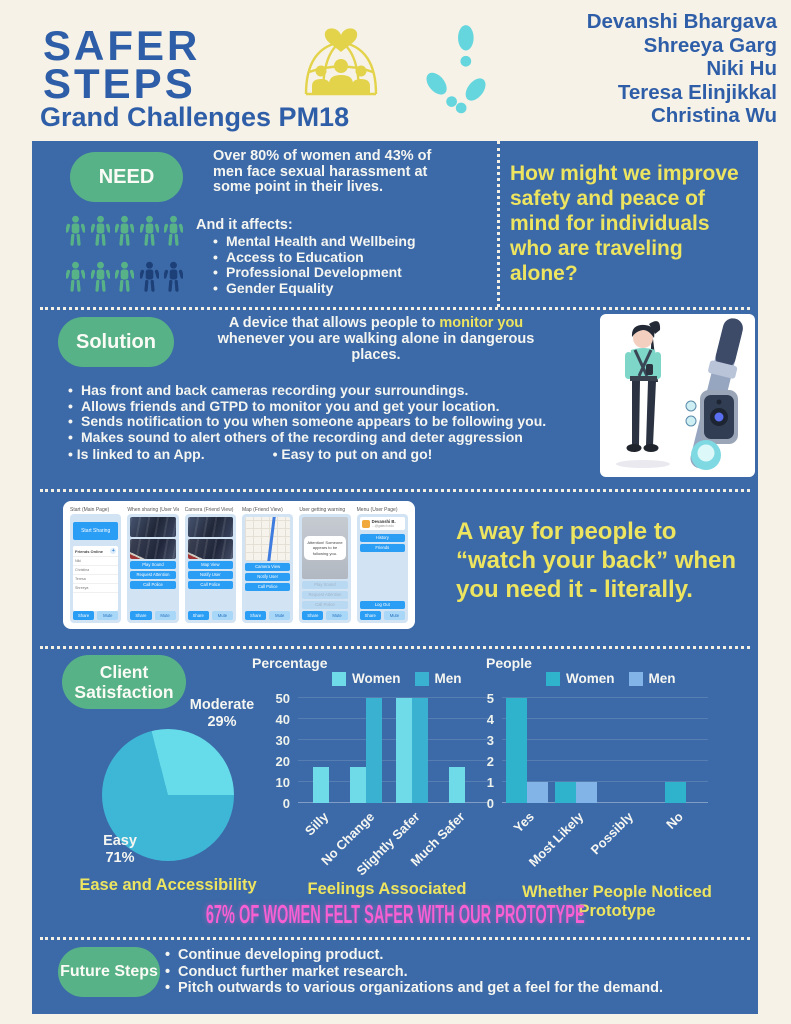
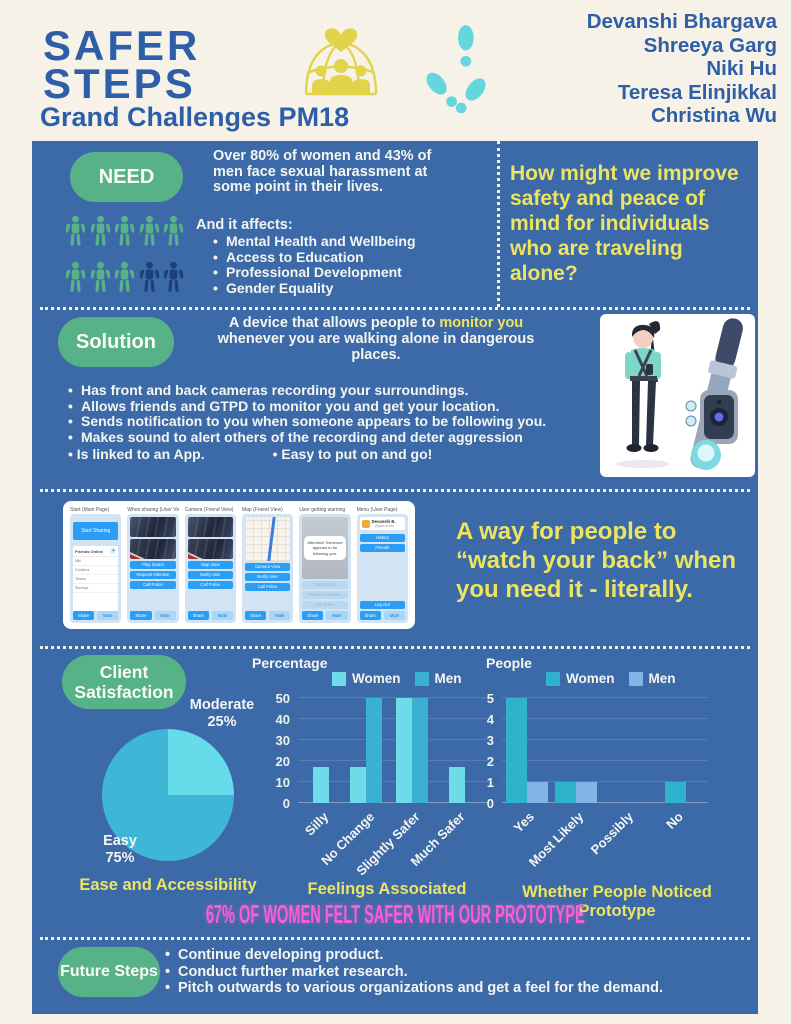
Ease and Accessibility/Easy: 71% -> 75%
Ease and Accessibility/Moderate: 29% -> 25%
